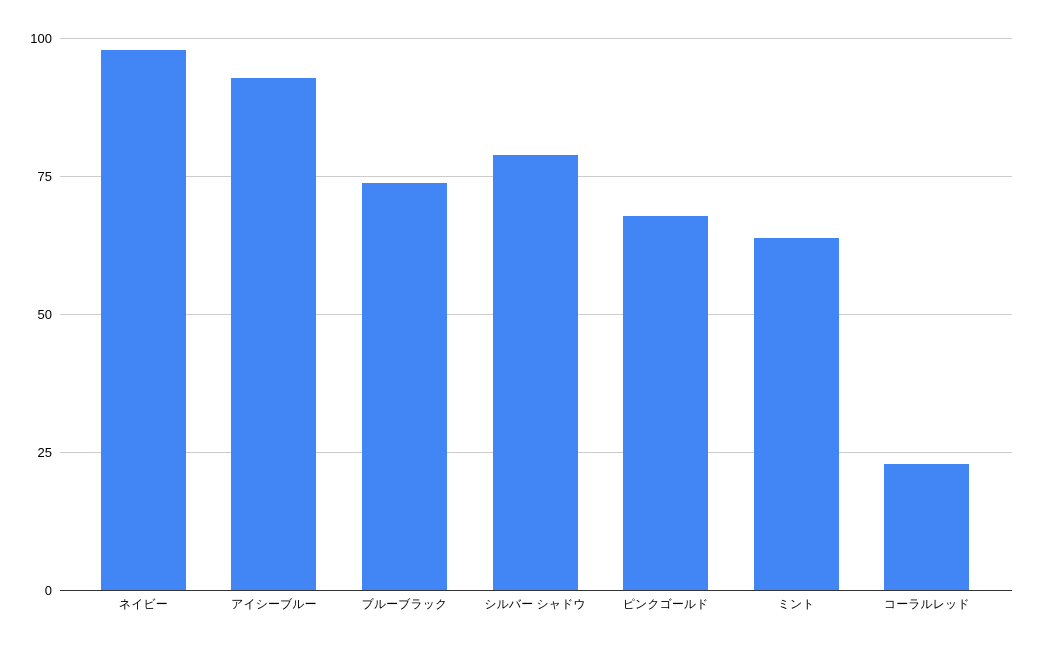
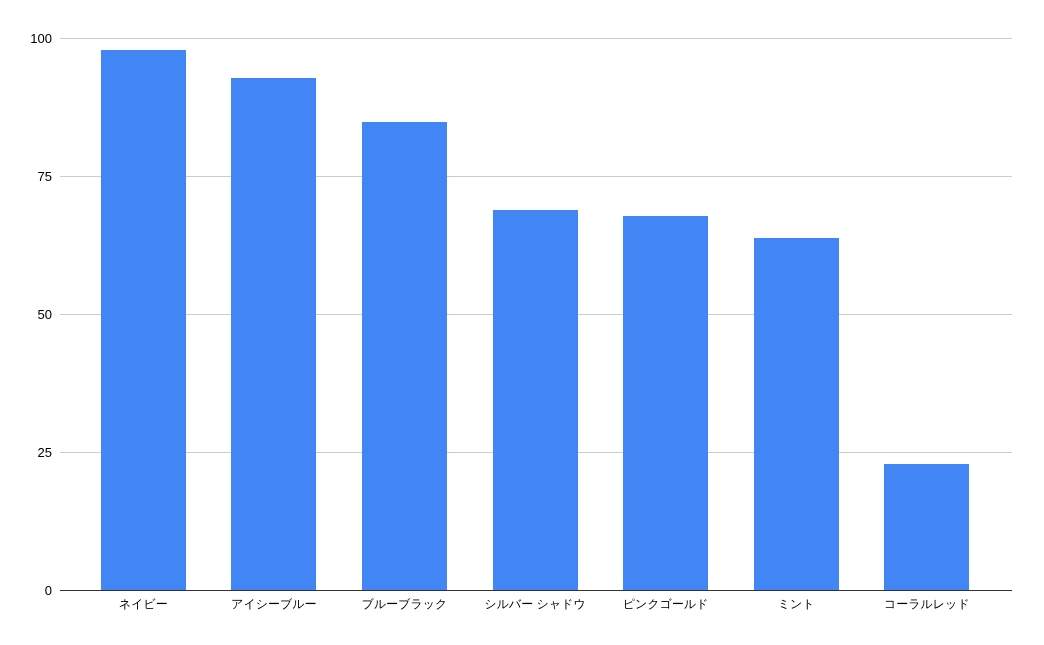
ブルーブラック: 74 -> 85
シルバー シャドウ: 79 -> 69
